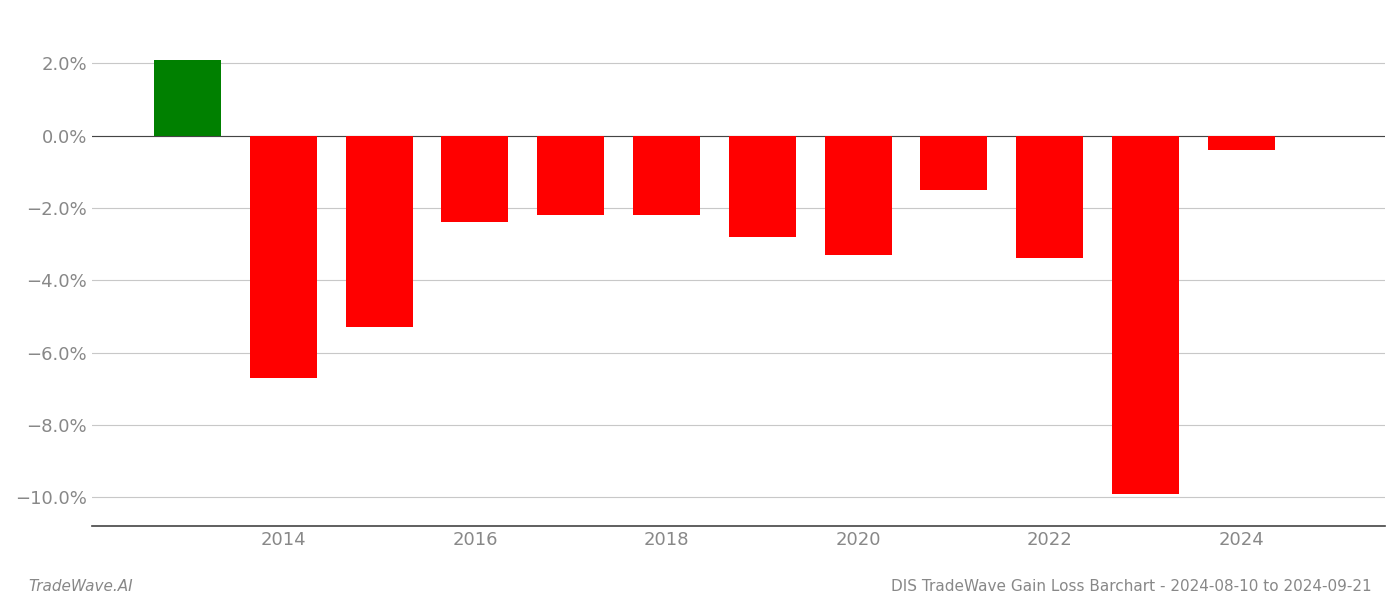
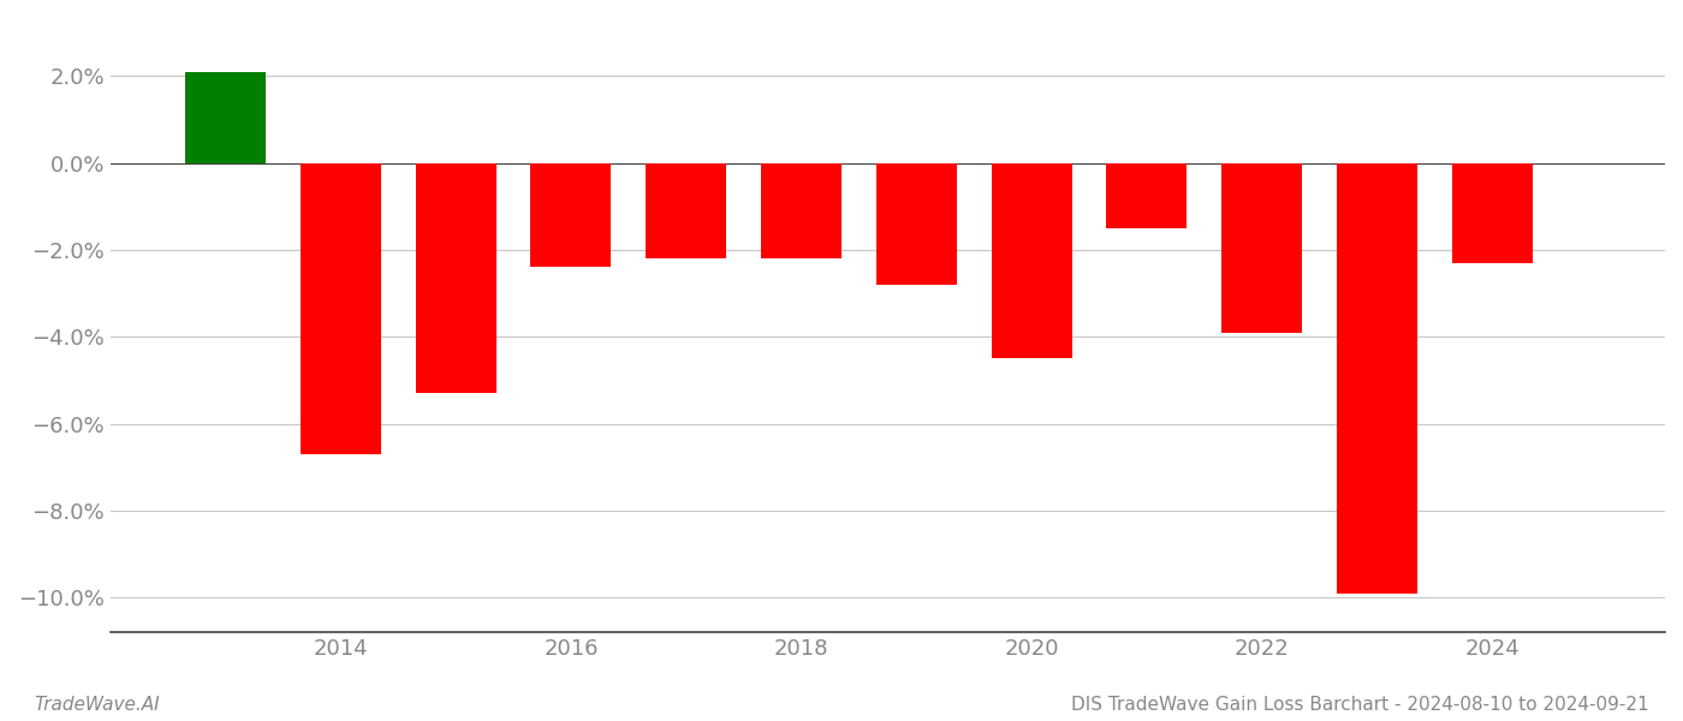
2020: -3.3% -> -4.5%
2022: -3.4% -> -3.9%
2024: -0.4% -> -2.3%
